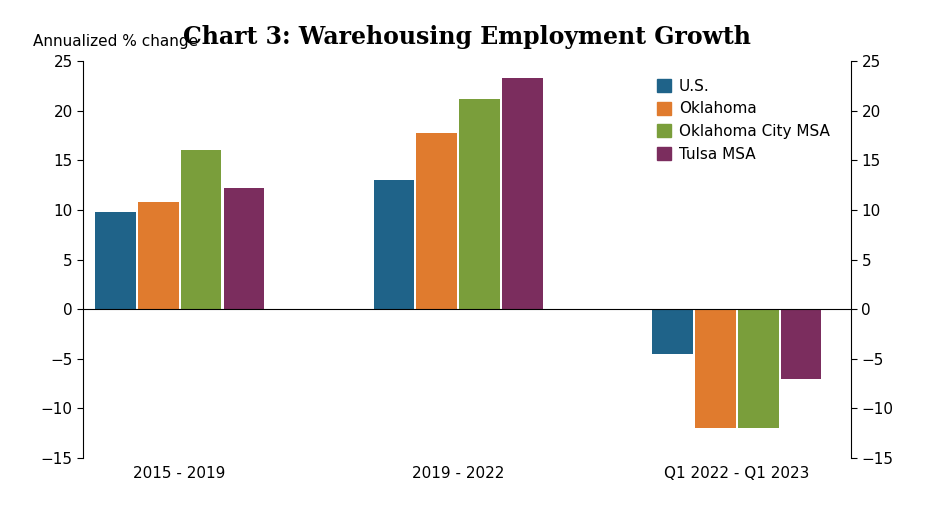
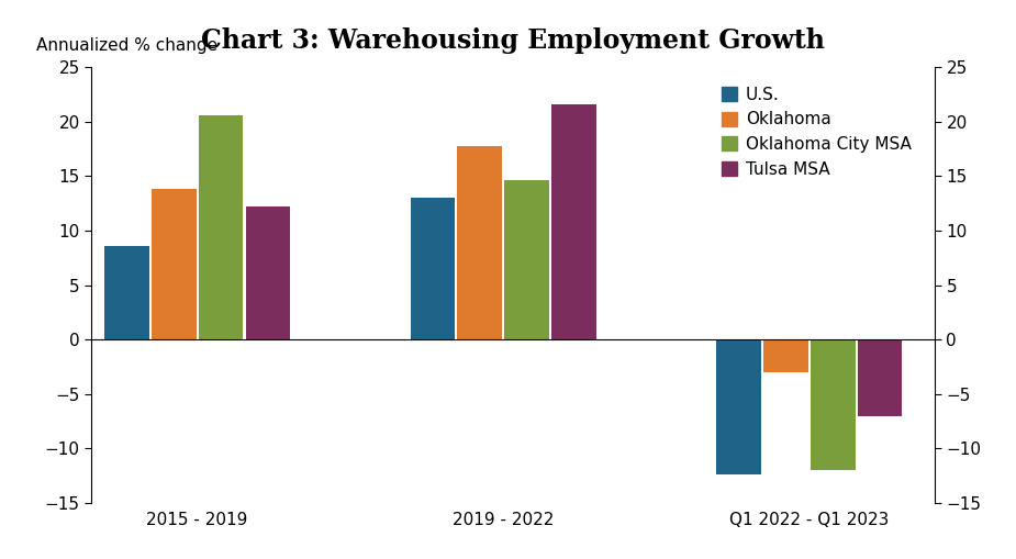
U.S./2015 - 2019: 9.8 -> 8.6
Oklahoma/2015 - 2019: 10.8 -> 13.8
Oklahoma City MSA/2015 - 2019: 16.0 -> 20.6
Oklahoma City MSA/2019 - 2022: 21.2 -> 14.6
Tulsa MSA/2019 - 2022: 23.3 -> 21.6
U.S./Q1 2022 - Q1 2023: -4.5 -> -12.4
Oklahoma/Q1 2022 - Q1 2023: -12.0 -> -3.0
